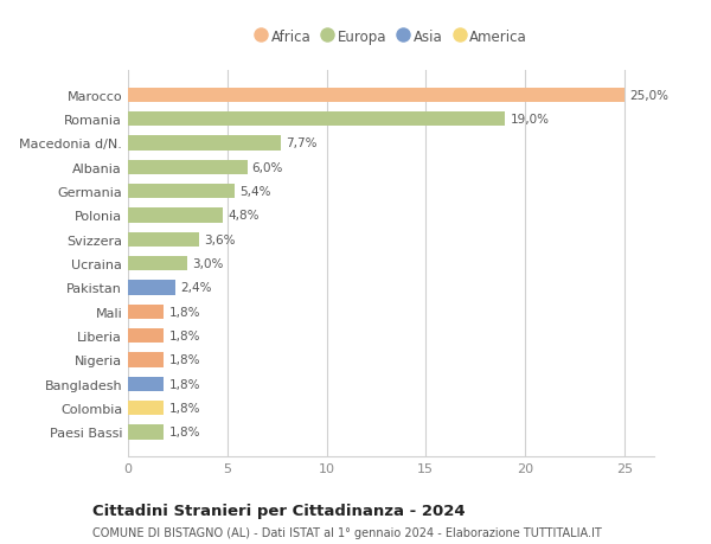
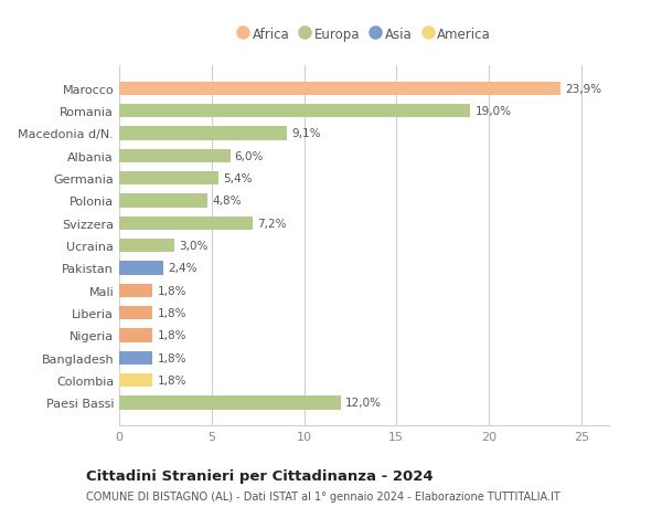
Marocco: 25,0% -> 23,9%
Macedonia d/N.: 7,7% -> 9,1%
Svizzera: 3,6% -> 7,2%
Paesi Bassi: 1,8% -> 12,0%
